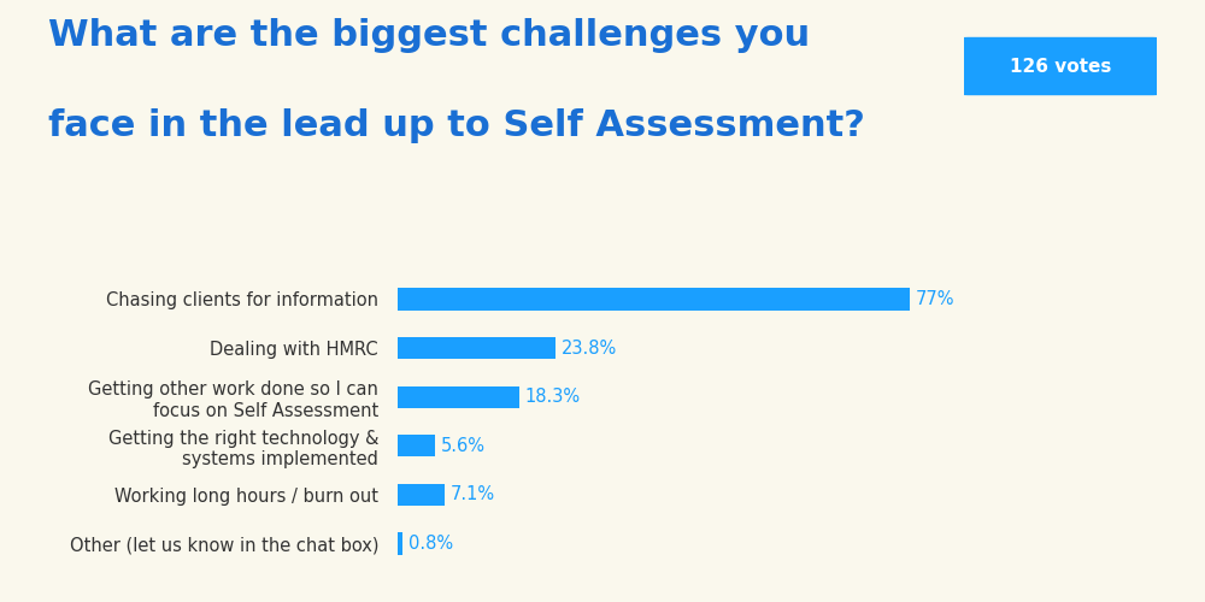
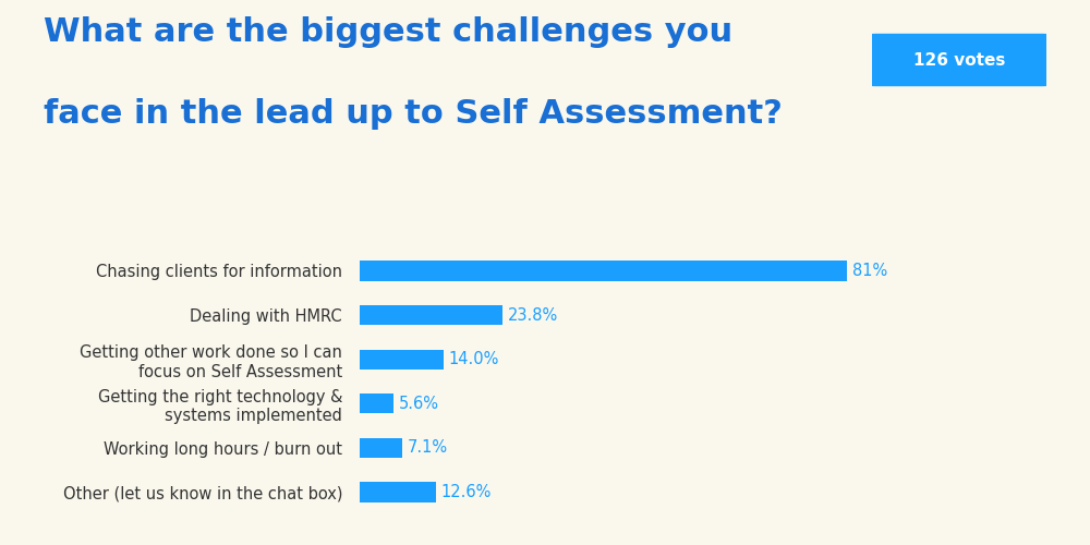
Chasing clients for information: 77% -> 81%
Getting other work done so I can focus on Self Assessment: 18.3% -> 14.0%
Other (let us know in the chat box): 0.8% -> 12.6%
